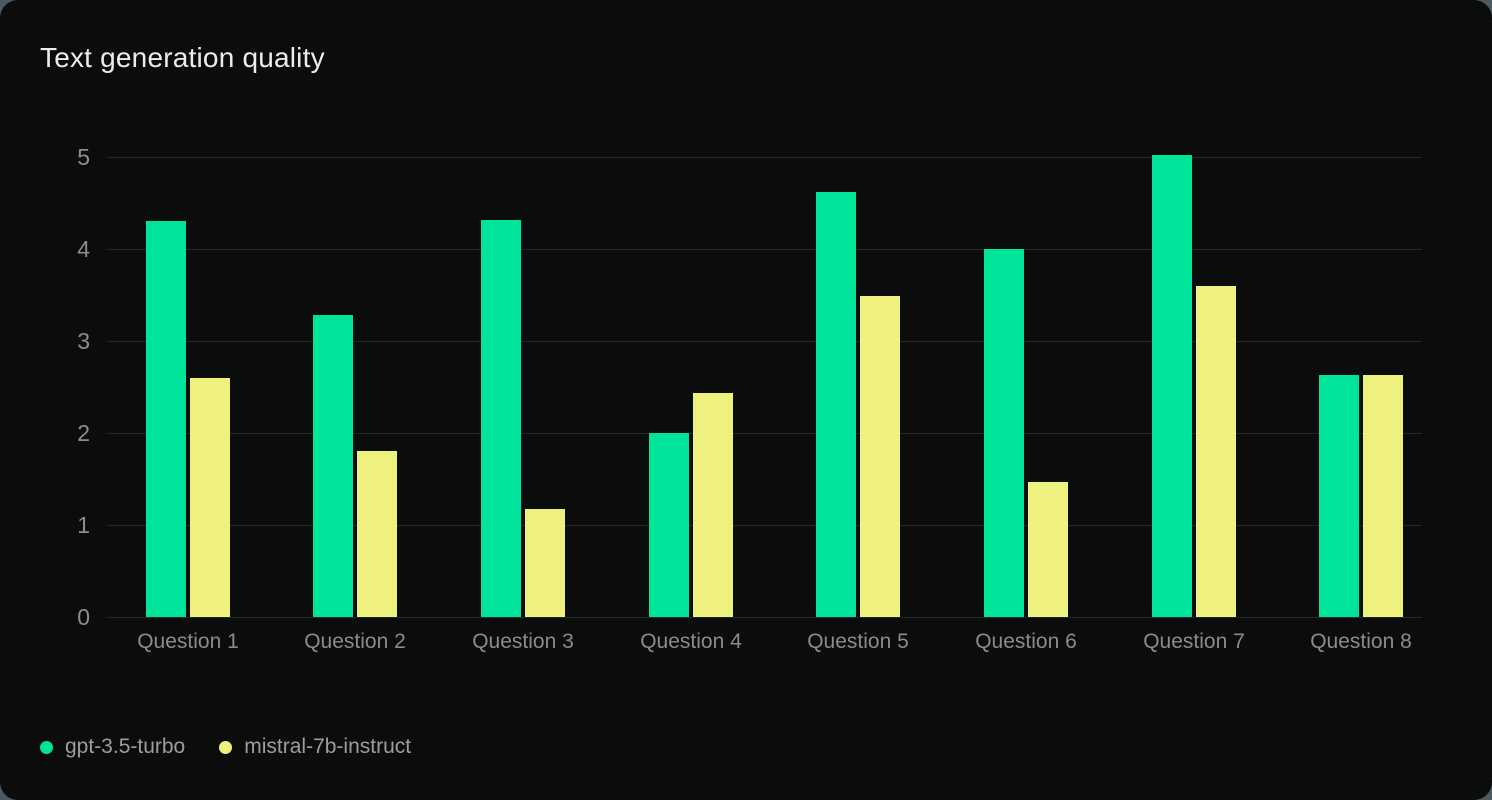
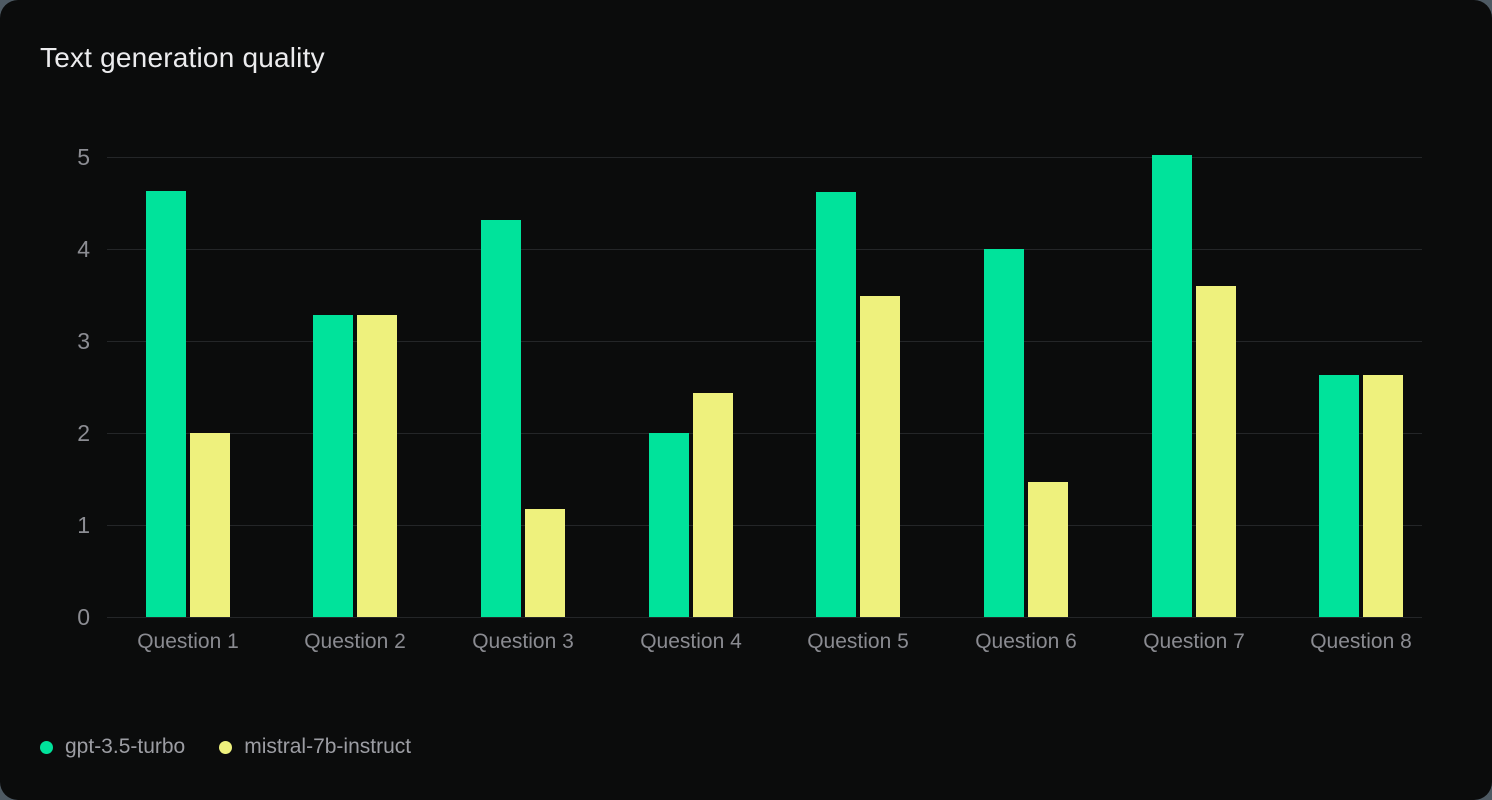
gpt-3.5-turbo/Question 1: 4.3 -> 4.6
mistral-7b-instruct/Question 1: 2.6 -> 2.0
mistral-7b-instruct/Question 2: 1.8 -> 3.3
